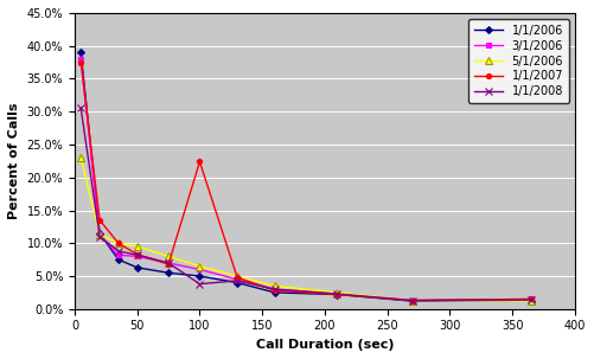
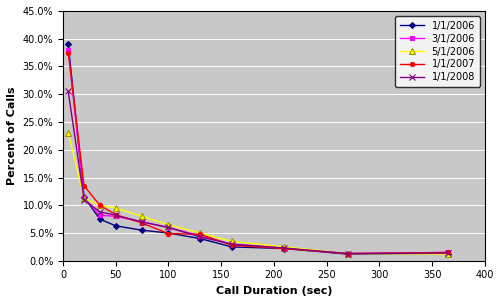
1/1/2007/100: 22.4% -> 4.9%
1/1/2008/100: 3.8% -> 6.0%
